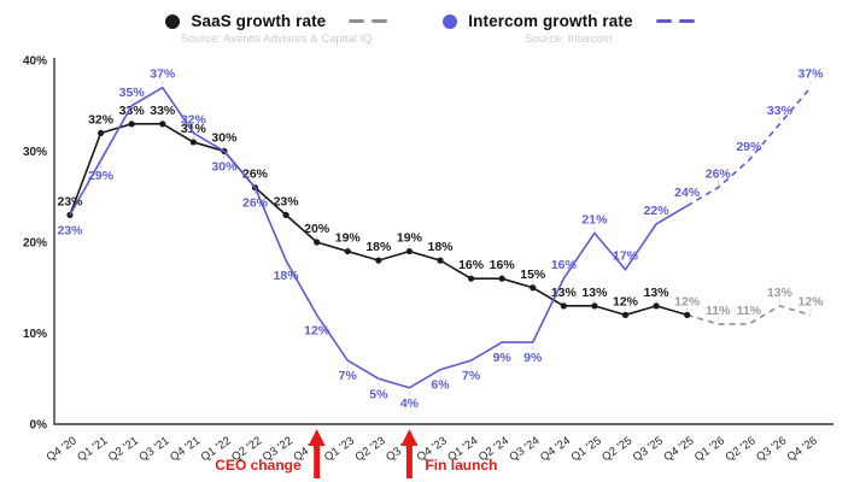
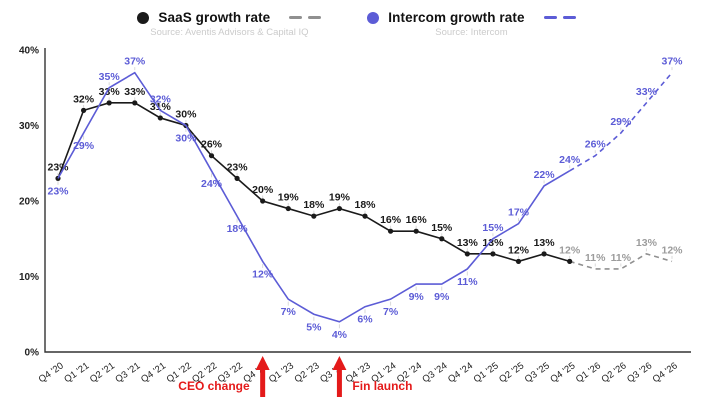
Intercom growth rate/Q2 '22: 26% -> 24%
Intercom growth rate/Q4 '24: 16% -> 11%
Intercom growth rate/Q1 '25: 21% -> 15%
